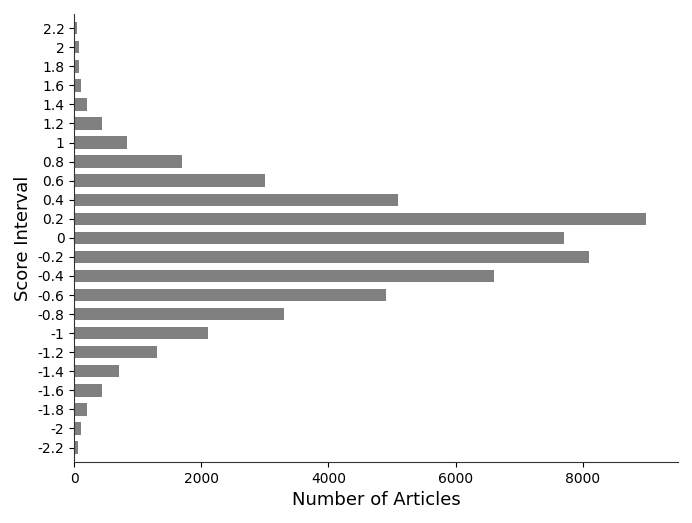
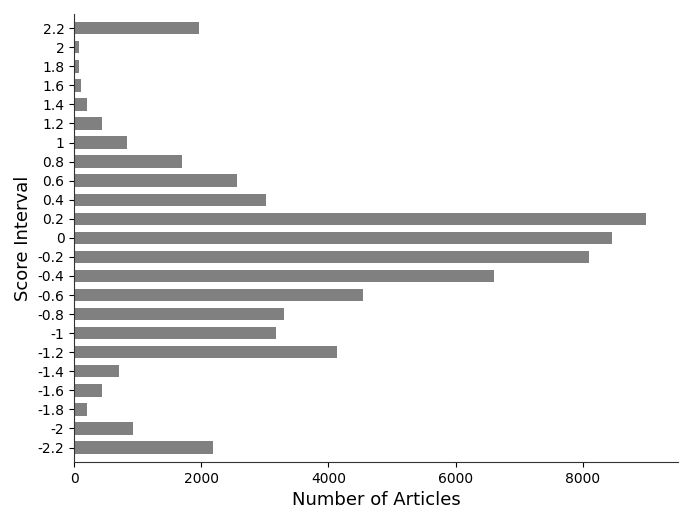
2.2: 50 -> 1960
0.6: 3000 -> 2560
0.4: 5100 -> 3020
0: 7700 -> 8460
-0.6: 4900 -> 4540
-1: 2100 -> 3180
-1.2: 1300 -> 4140
-2: 100 -> 920
-2.2: 60 -> 2180
